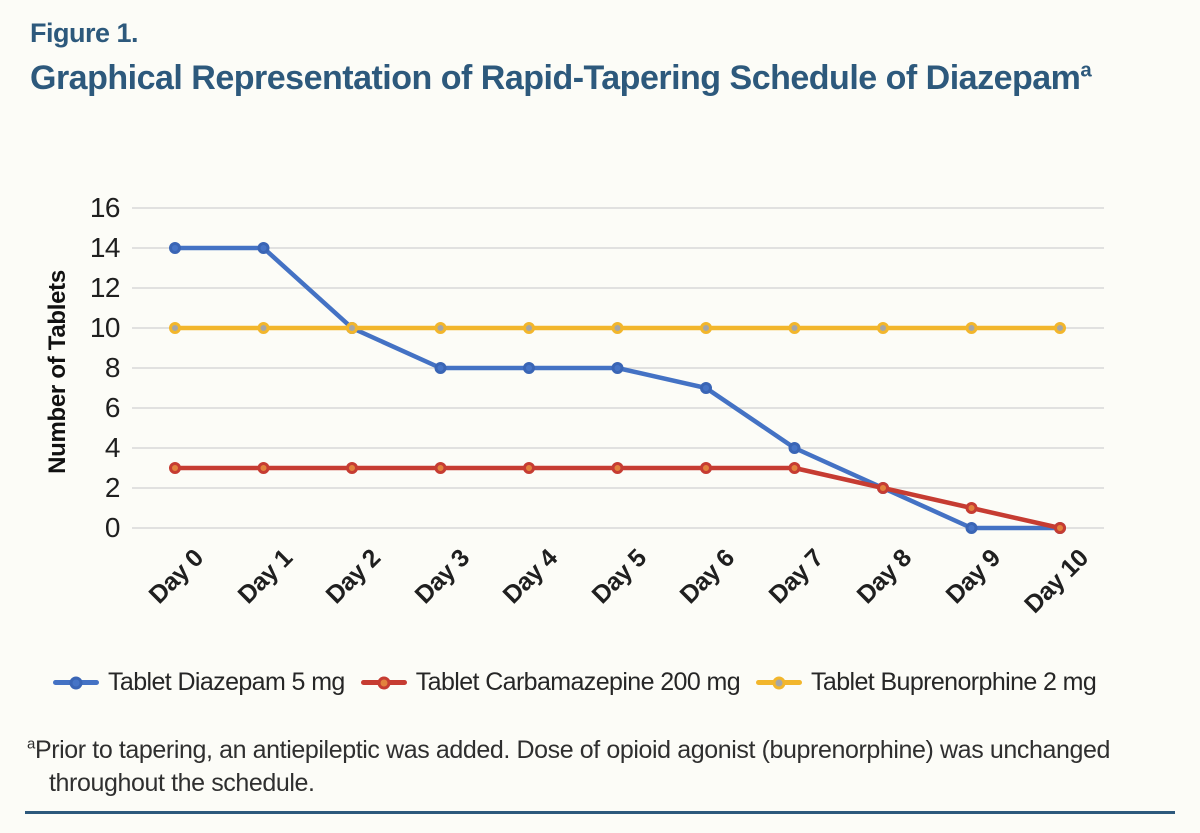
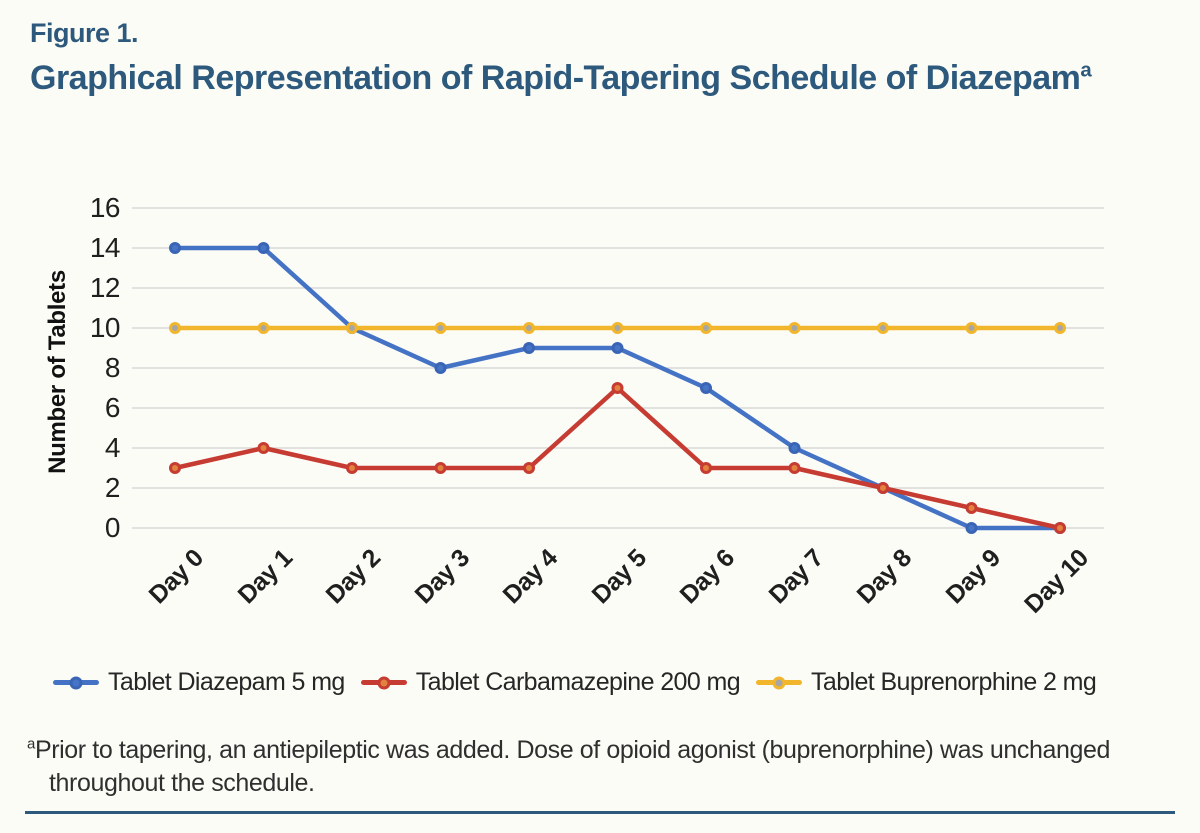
Tablet Carbamazepine 200 mg/Day 1: 3 -> 4
Tablet Diazepam 5 mg/Day 4: 8 -> 9
Tablet Diazepam 5 mg/Day 5: 8 -> 9
Tablet Carbamazepine 200 mg/Day 5: 3 -> 7
